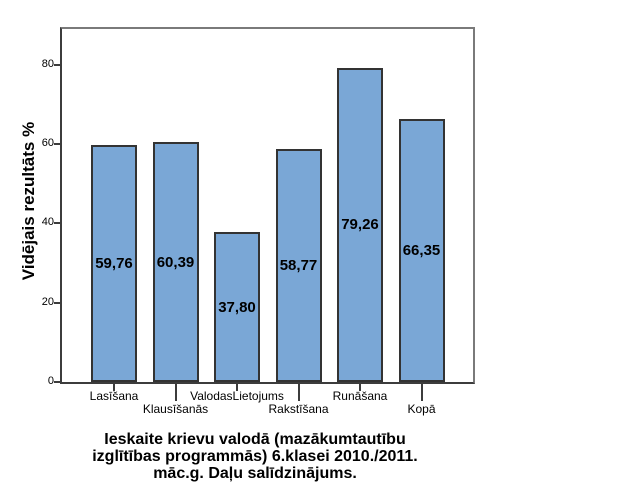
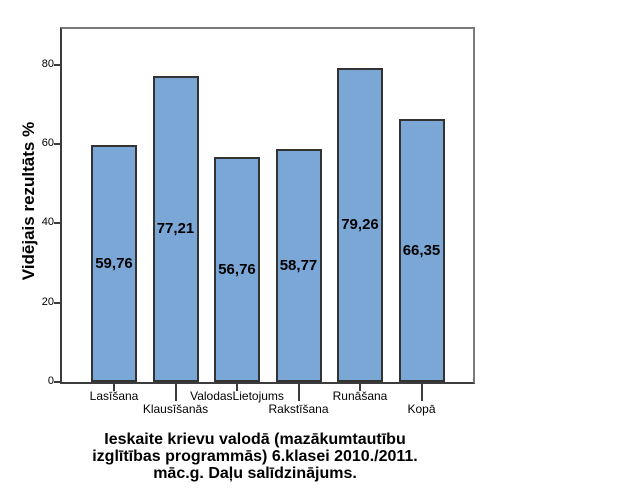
Klausīšanās: 60,39 -> 77,21
ValodasLietojums: 37,80 -> 56,76
